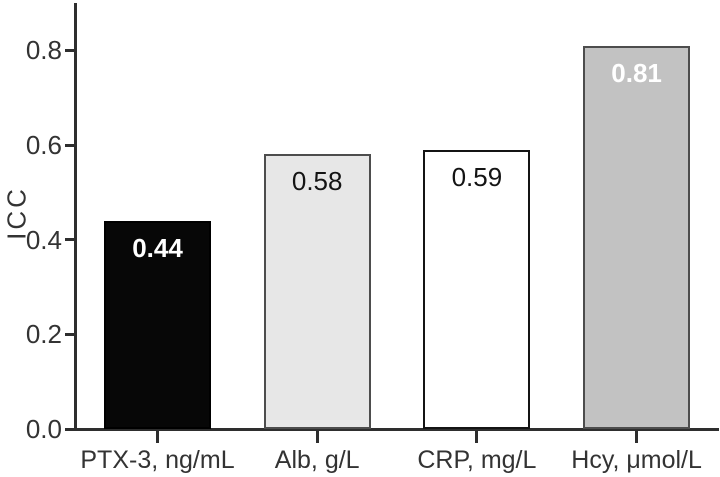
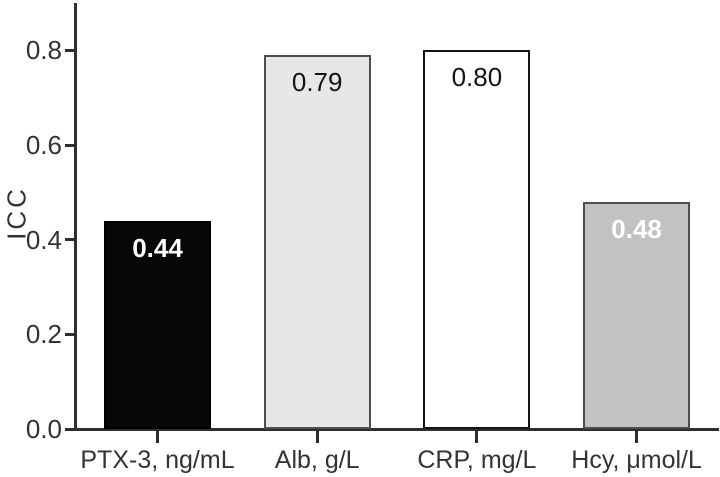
Alb, g/L: 0.58 -> 0.79
CRP, mg/L: 0.59 -> 0.80
Hcy, μmol/L: 0.81 -> 0.48
